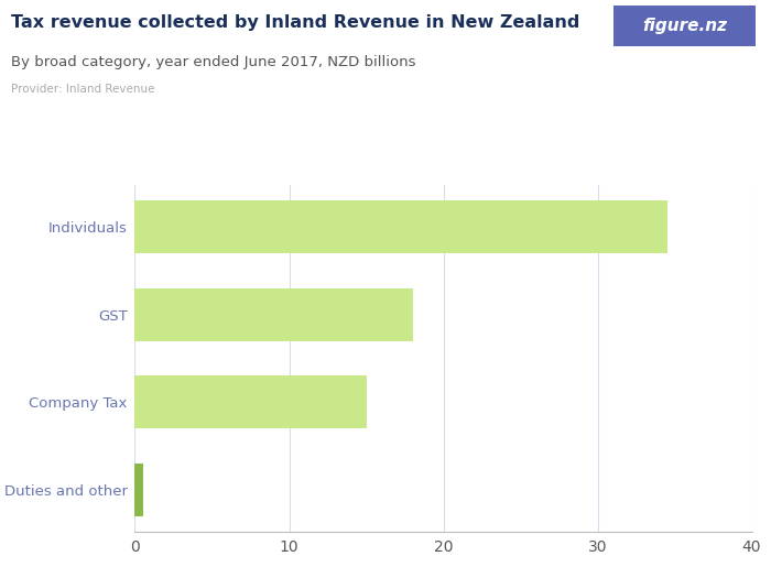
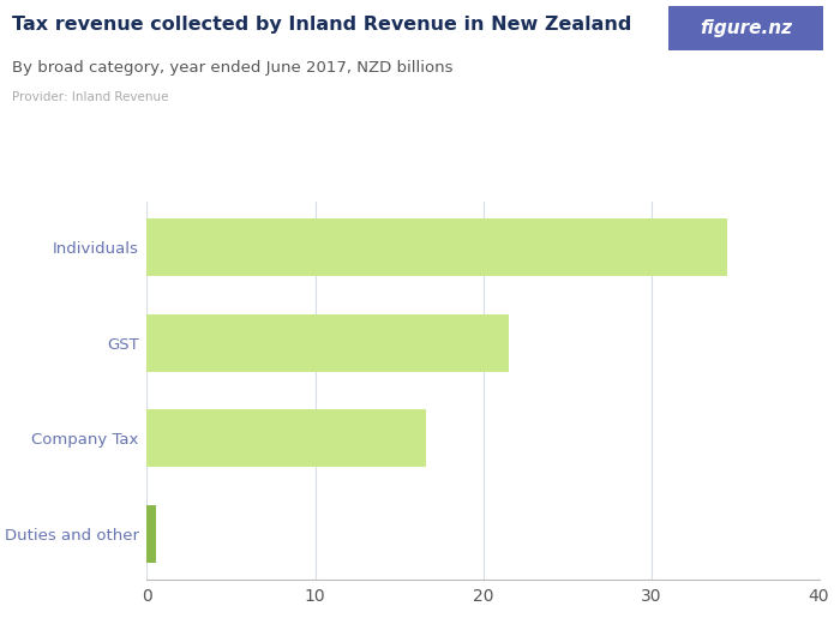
GST: 18.0 -> 21.5
Company Tax: 15.0 -> 16.6
